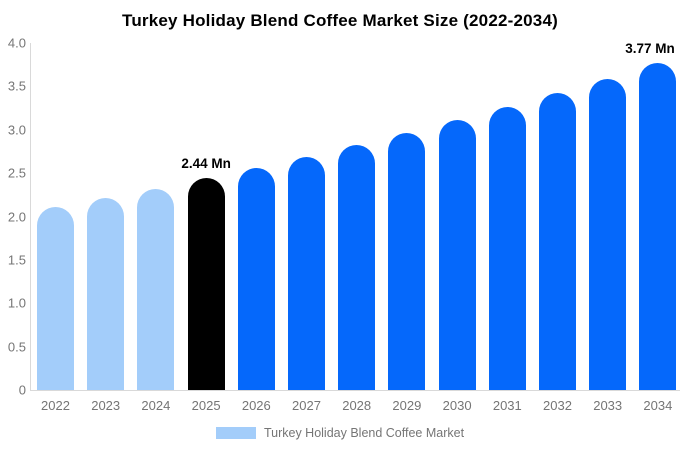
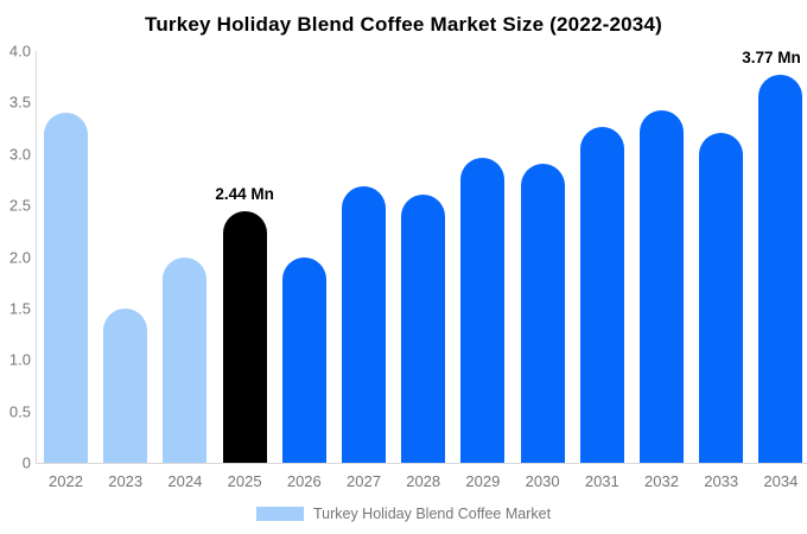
2022: 2.1 -> 3.4
2023: 2.2 -> 1.5
2024: 2.3 -> 2.0
2026: 2.6 -> 2.0
2028: 2.8 -> 2.6
2030: 3.1 -> 2.9
2033: 3.6 -> 3.2
